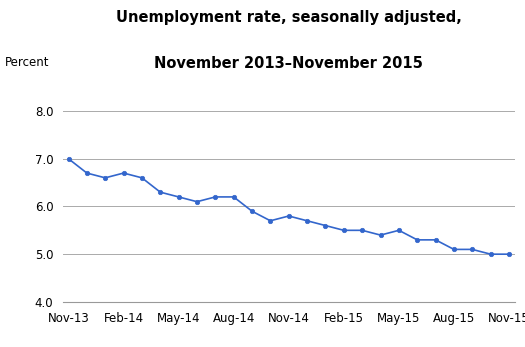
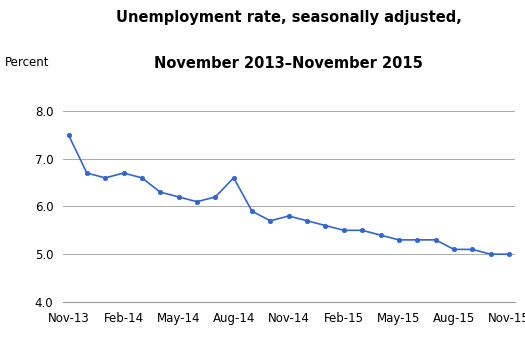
Nov-13: 7.0 -> 7.5
Aug-14: 6.2 -> 6.6
May-15: 5.5 -> 5.3
